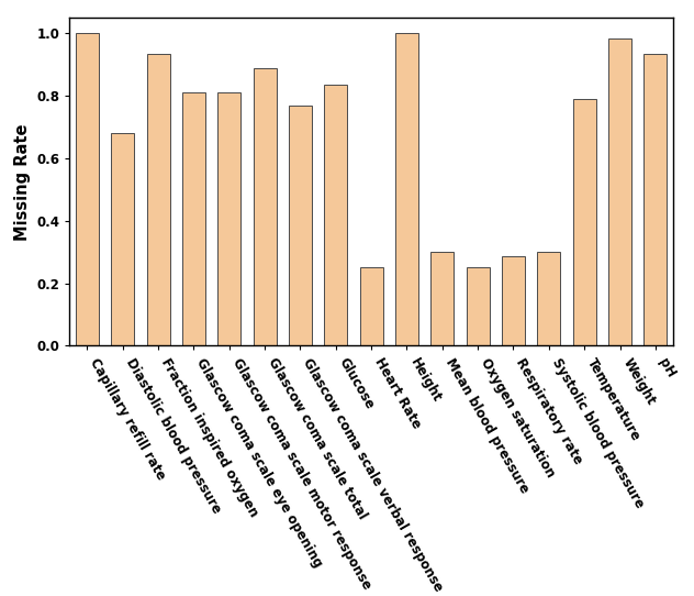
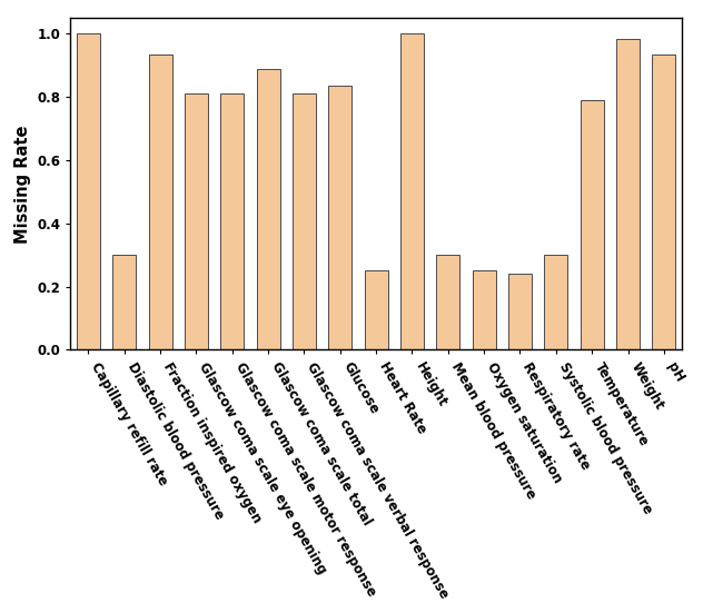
Diastolic blood pressure: 0.680 -> 0.300
Glascow coma scale verbal response: 0.770 -> 0.810
Respiratory rate: 0.285 -> 0.240
